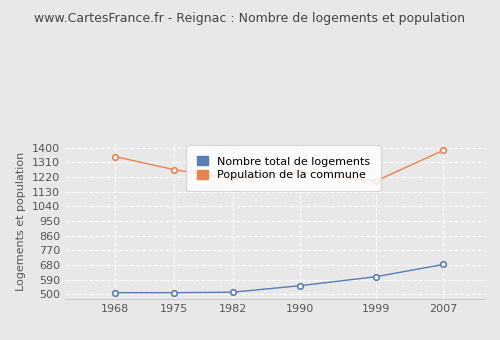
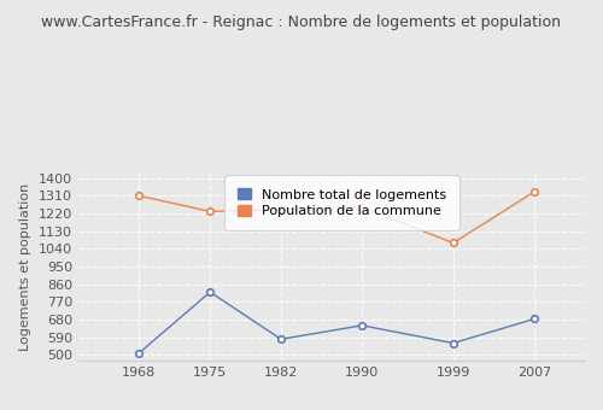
Population de la commune/1968: 1340 -> 1310
Nombre total de logements/1975: 510 -> 820
Population de la commune/1975: 1260 -> 1230
Nombre total de logements/1982: 510 -> 580
Population de la commune/1982: 1210 -> 1240
Nombre total de logements/1990: 550 -> 650
Nombre total de logements/1999: 610 -> 560
Population de la commune/1999: 1200 -> 1070
Population de la commune/2007: 1380 -> 1330
